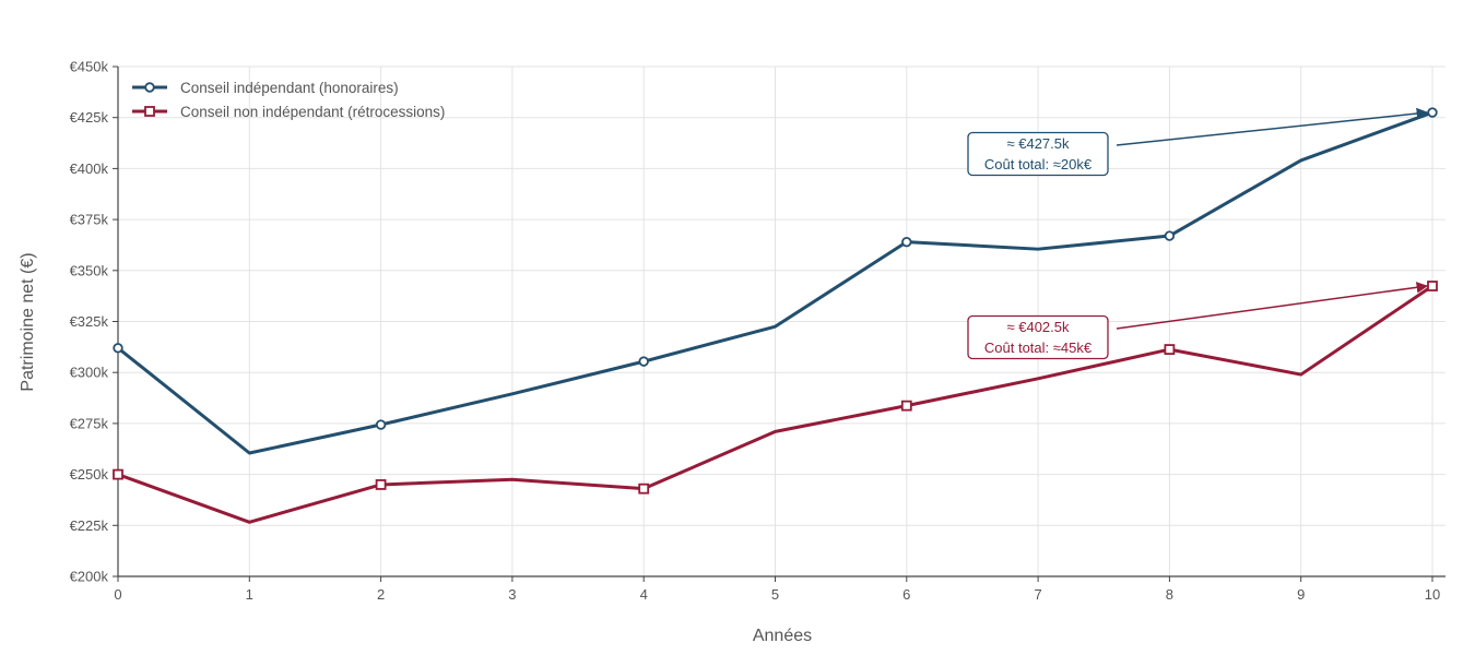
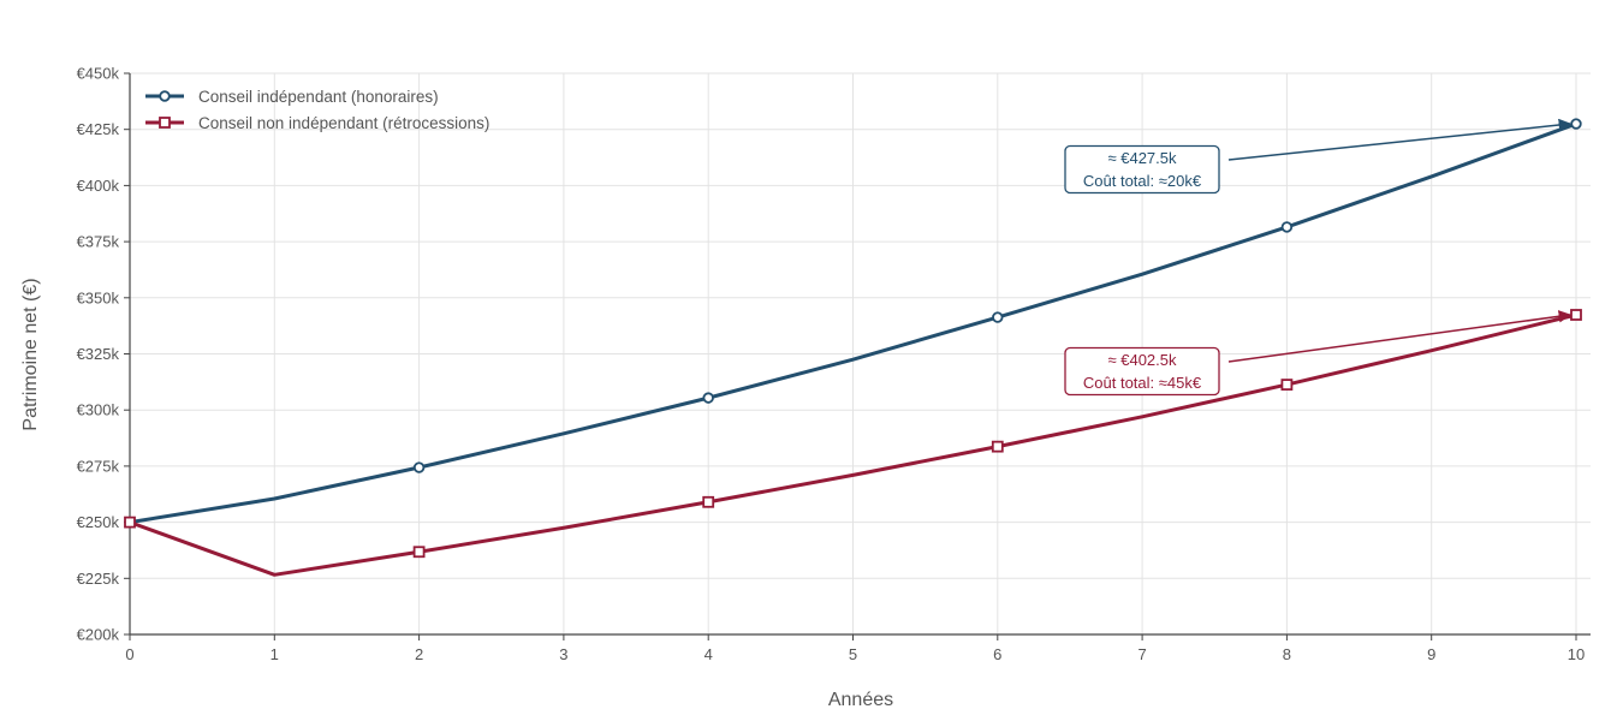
Conseil indépendant (honoraires)/0: €312k -> €250k
Conseil non indépendant (rétrocessions)/2: €245k -> €237k
Conseil non indépendant (rétrocessions)/4: €243k -> €259k
Conseil indépendant (honoraires)/6: €364k -> €341k
Conseil indépendant (honoraires)/8: €367k -> €382k
Conseil non indépendant (rétrocessions)/9: €299k -> €326k
